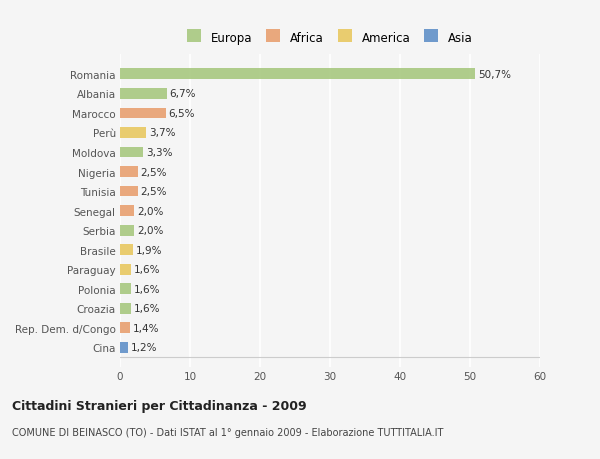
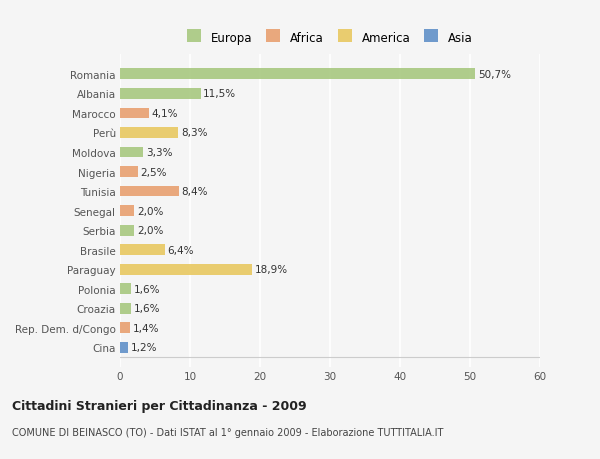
Albania: 6,7% -> 11,5%
Marocco: 6,5% -> 4,1%
Perù: 3,7% -> 8,3%
Tunisia: 2,5% -> 8,4%
Brasile: 1,9% -> 6,4%
Paraguay: 1,6% -> 18,9%
